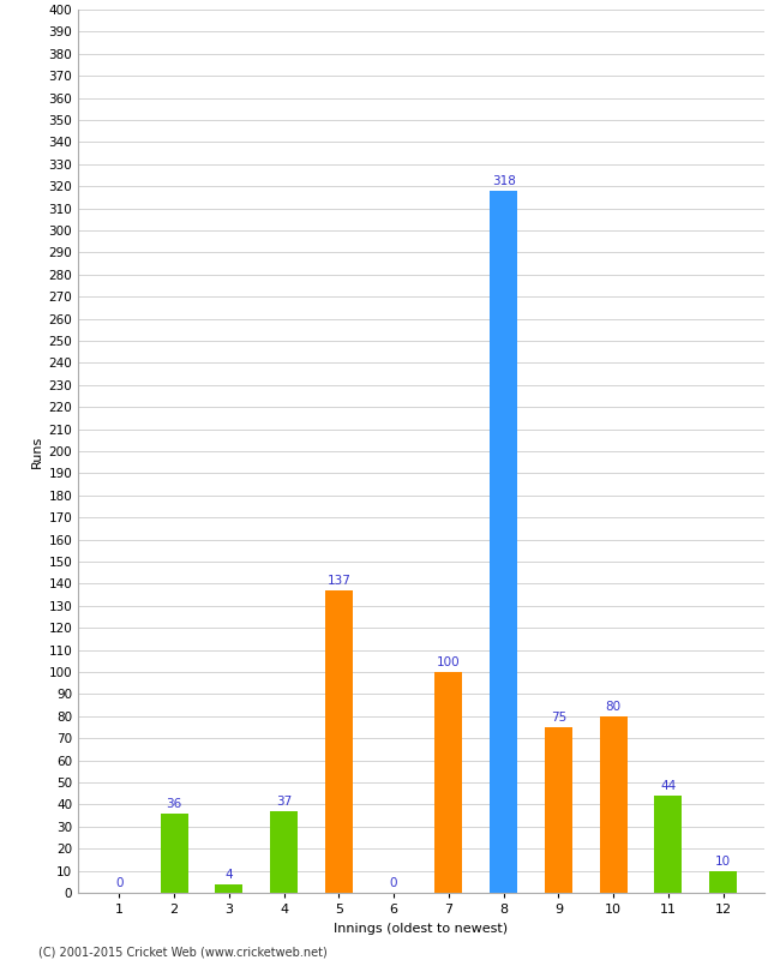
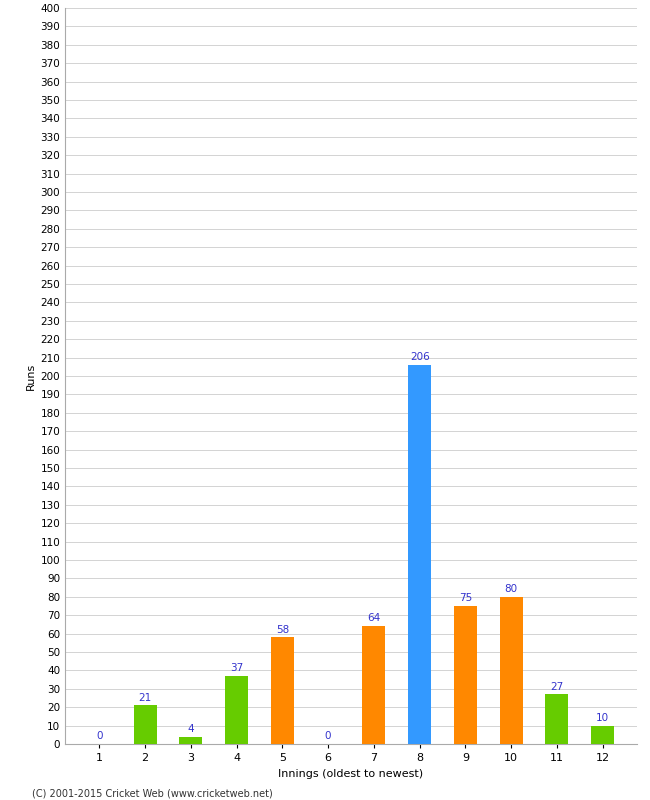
2: 36 -> 21
5: 137 -> 58
7: 100 -> 64
8: 318 -> 206
11: 44 -> 27
